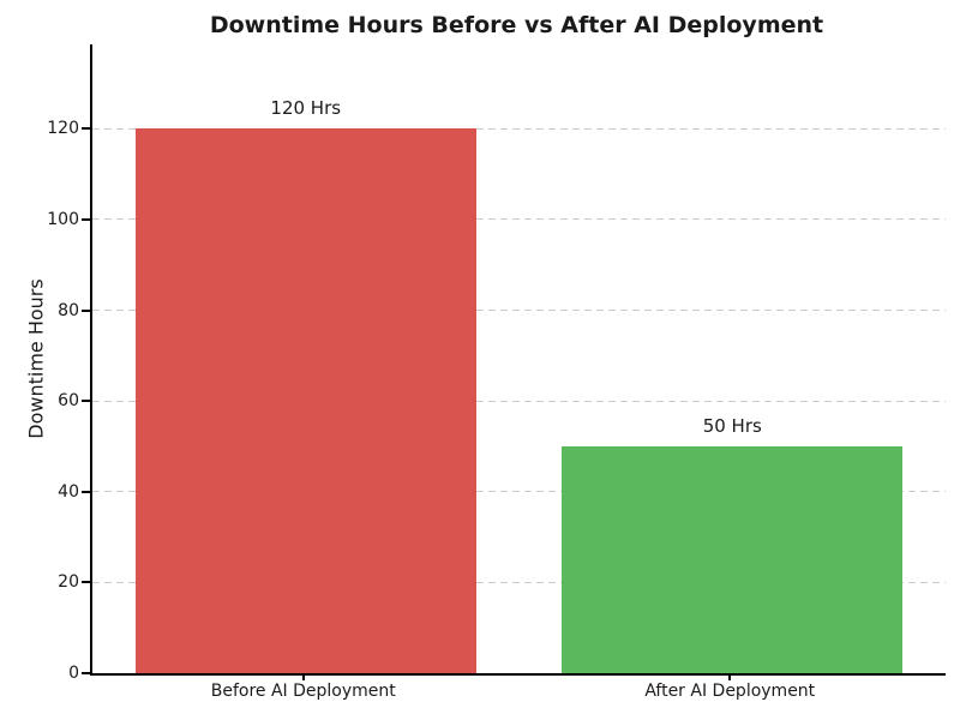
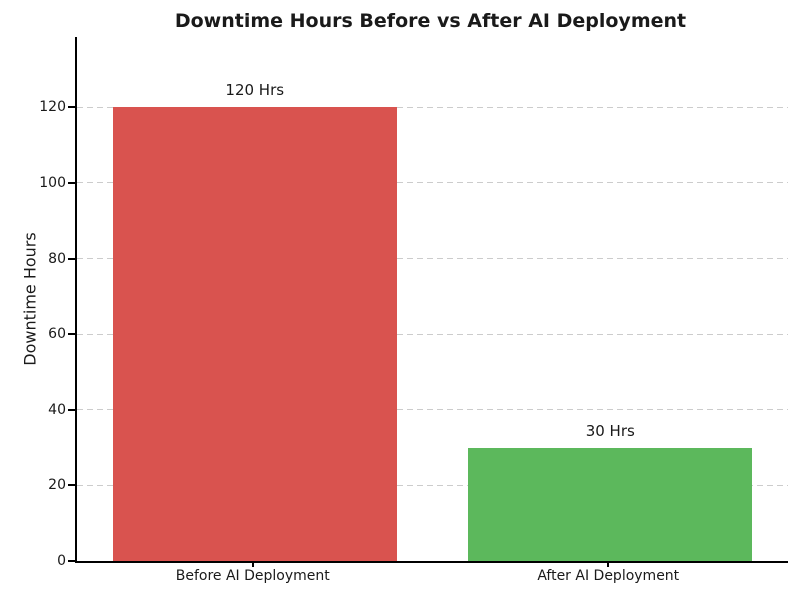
After AI Deployment: 50 -> 30
